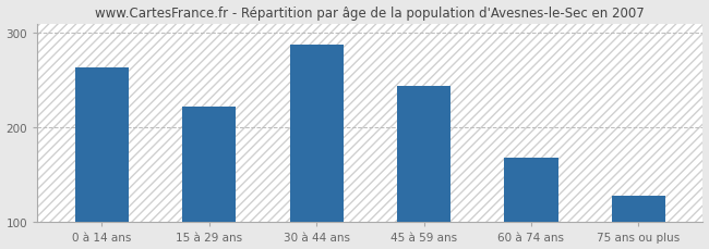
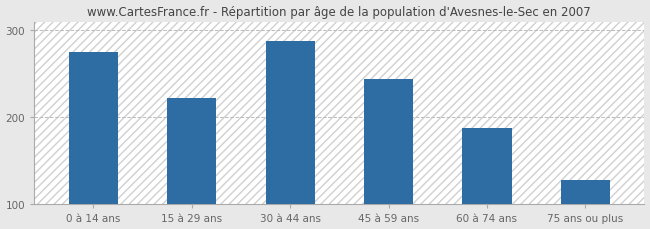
0 à 14 ans: 264 -> 275
60 à 74 ans: 168 -> 188
